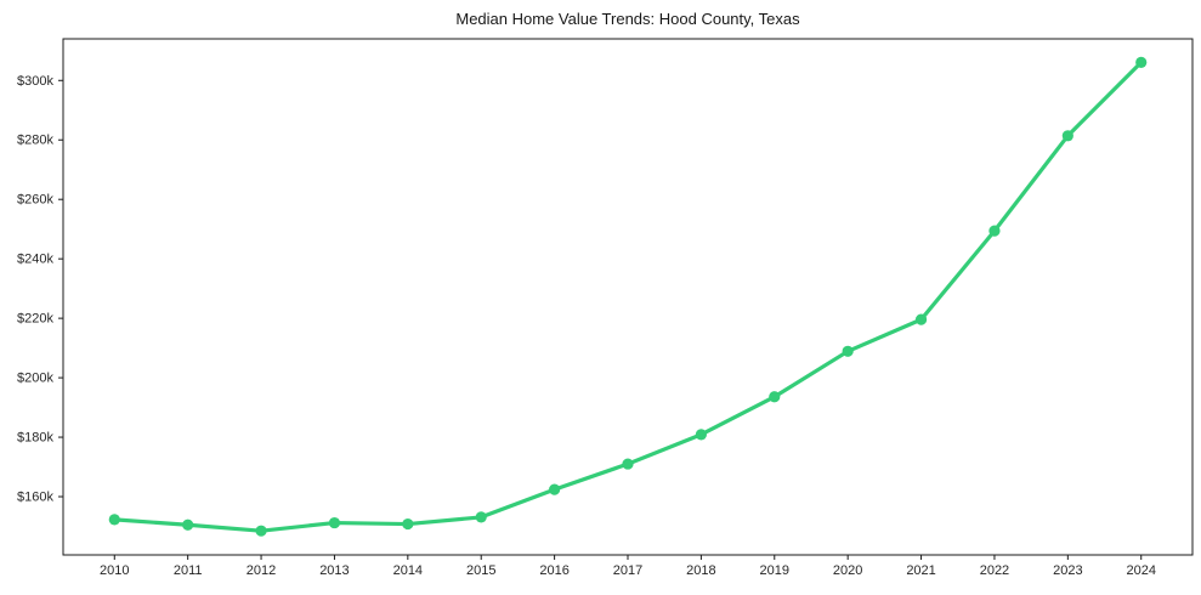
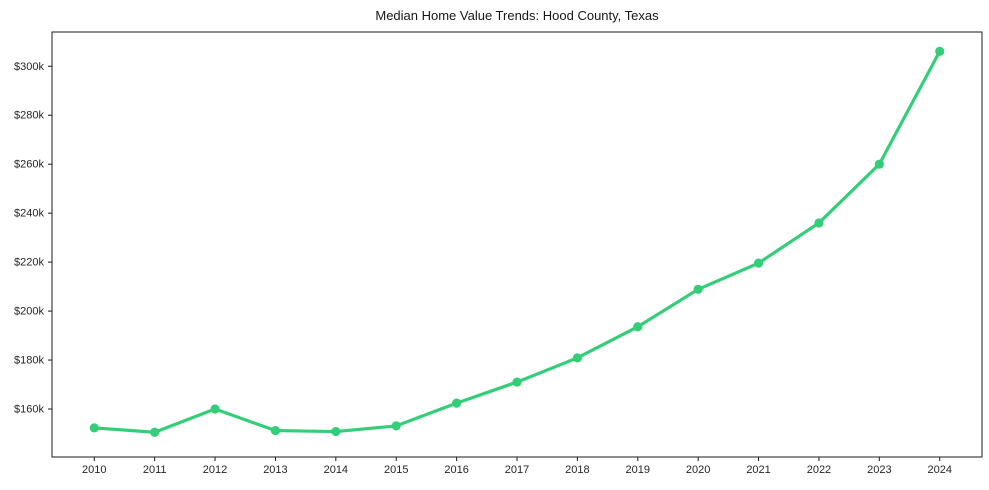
2012: $148k -> $160k
2022: $249k -> $236k
2023: $281k -> $260k
